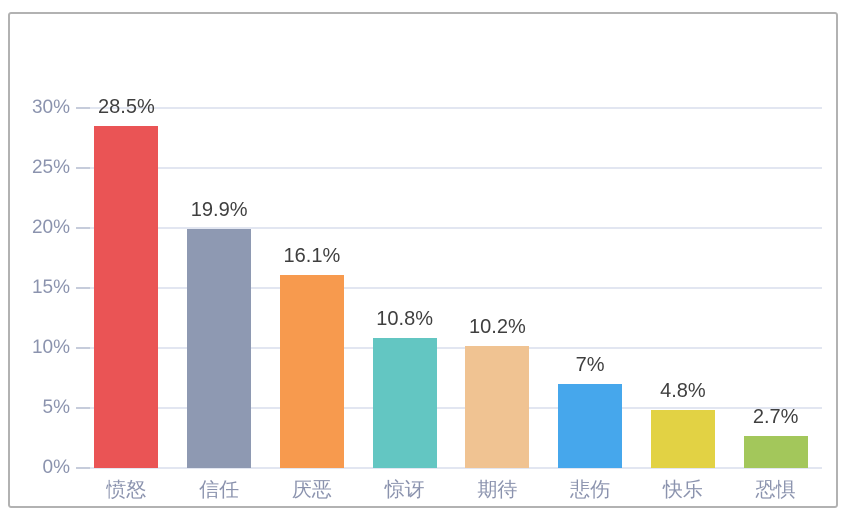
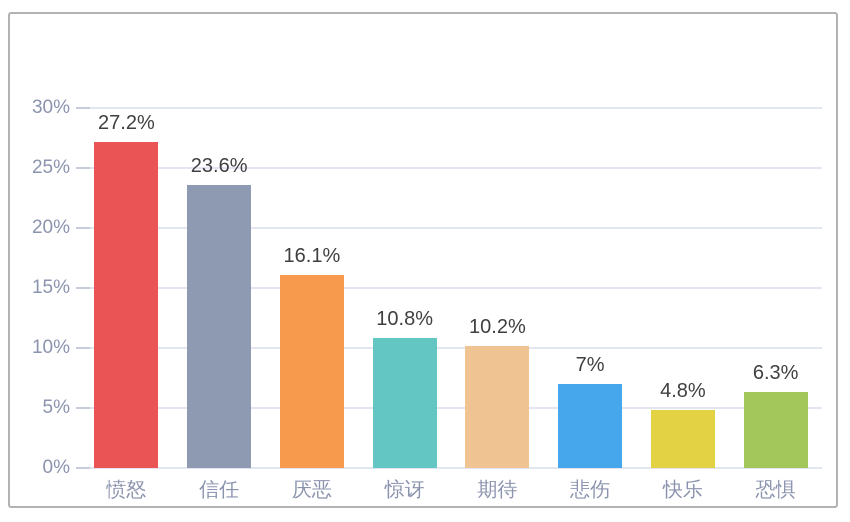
愤怒: 28.5% -> 27.2%
信任: 19.9% -> 23.6%
恐惧: 2.7% -> 6.3%
